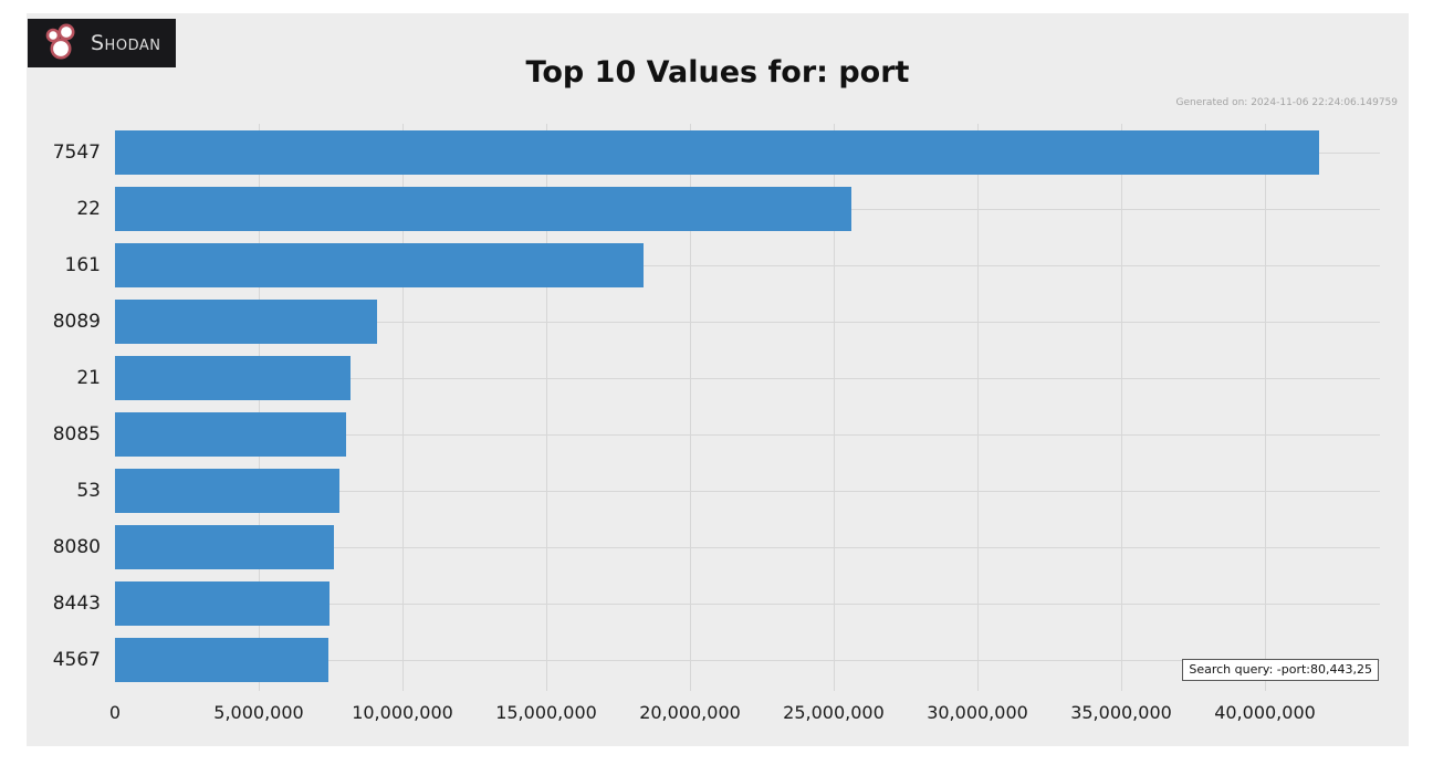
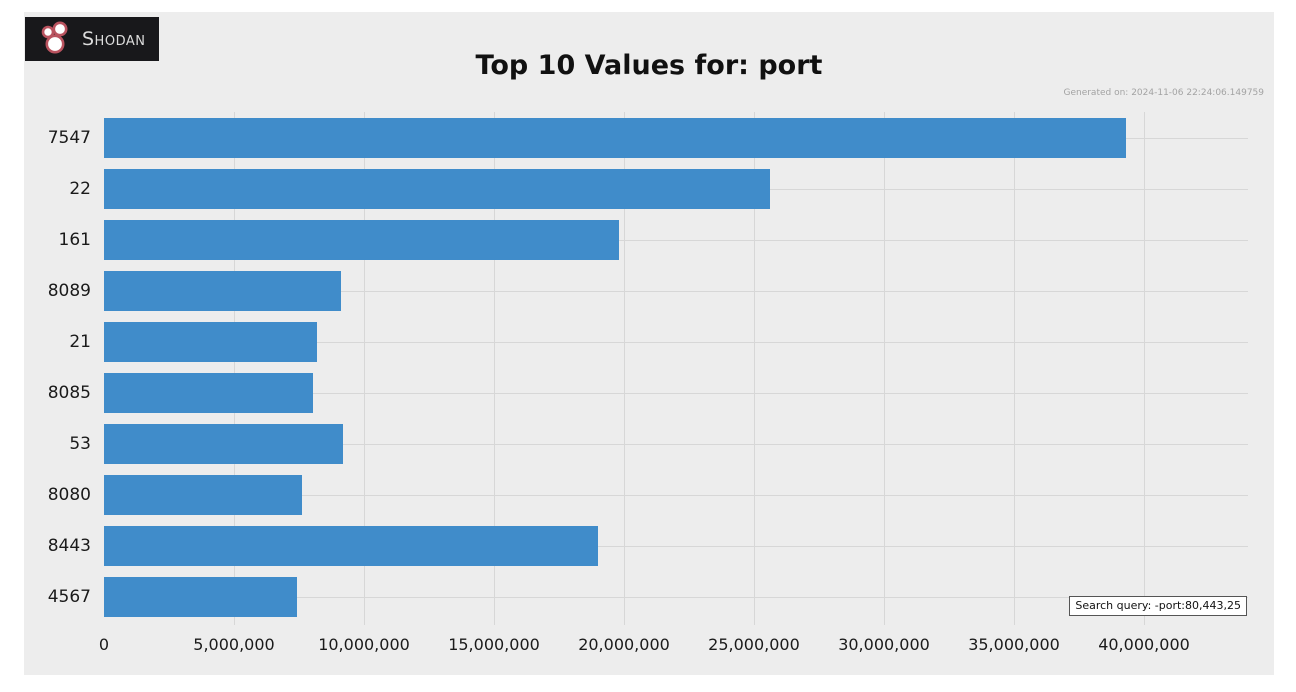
7547: 41900000 -> 39300000
161: 18400000 -> 19800000
53: 7800000 -> 9200000
8443: 7400000 -> 19000000
